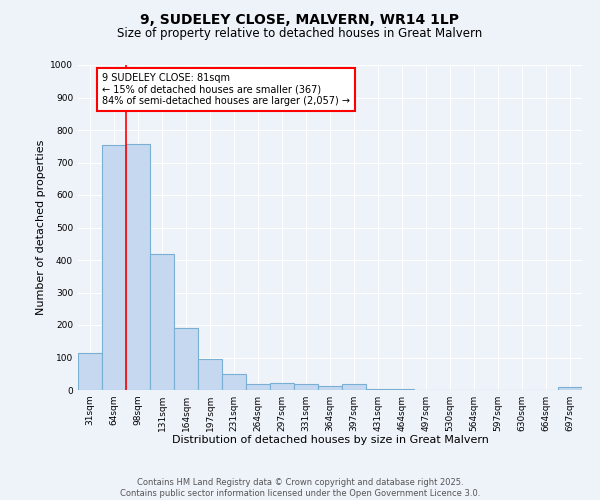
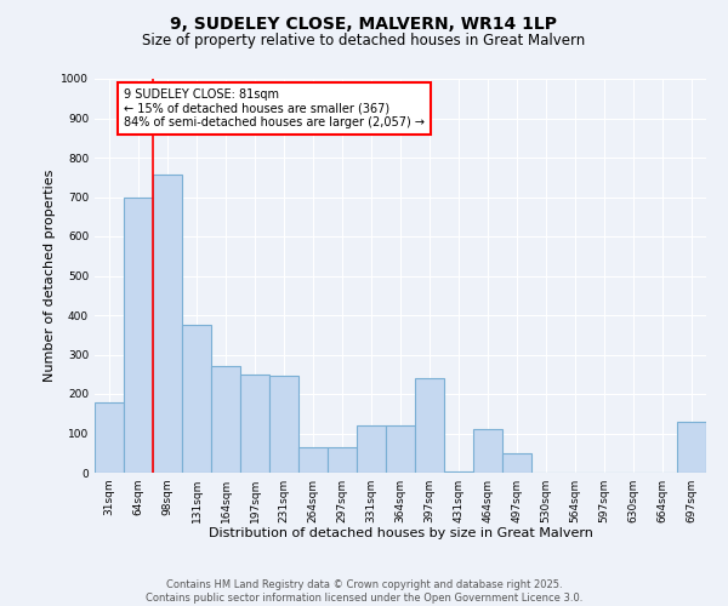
31sqm: 115 -> 180
64sqm: 755 -> 700
131sqm: 420 -> 375
164sqm: 190 -> 270
197sqm: 95 -> 250
231sqm: 48 -> 245
264sqm: 20 -> 65
297sqm: 23 -> 65
331sqm: 20 -> 120
364sqm: 13 -> 120
397sqm: 18 -> 240
464sqm: 2 -> 110
497sqm: 1 -> 50
697sqm: 8 -> 130
